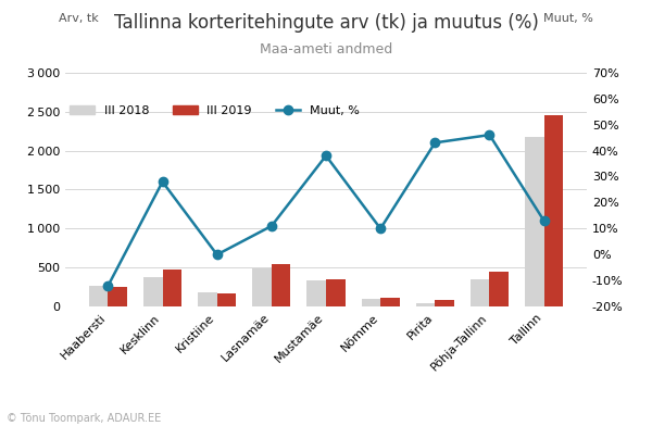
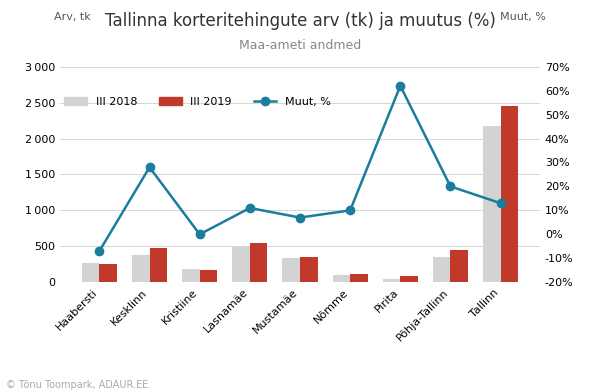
Muut, %/Haabersti: -12% -> -7%
Muut, %/Mustamäe: 38% -> 7%
Muut, %/Pirita: 43% -> 62%
Muut, %/Põhja-Tallinn: 46% -> 20%
